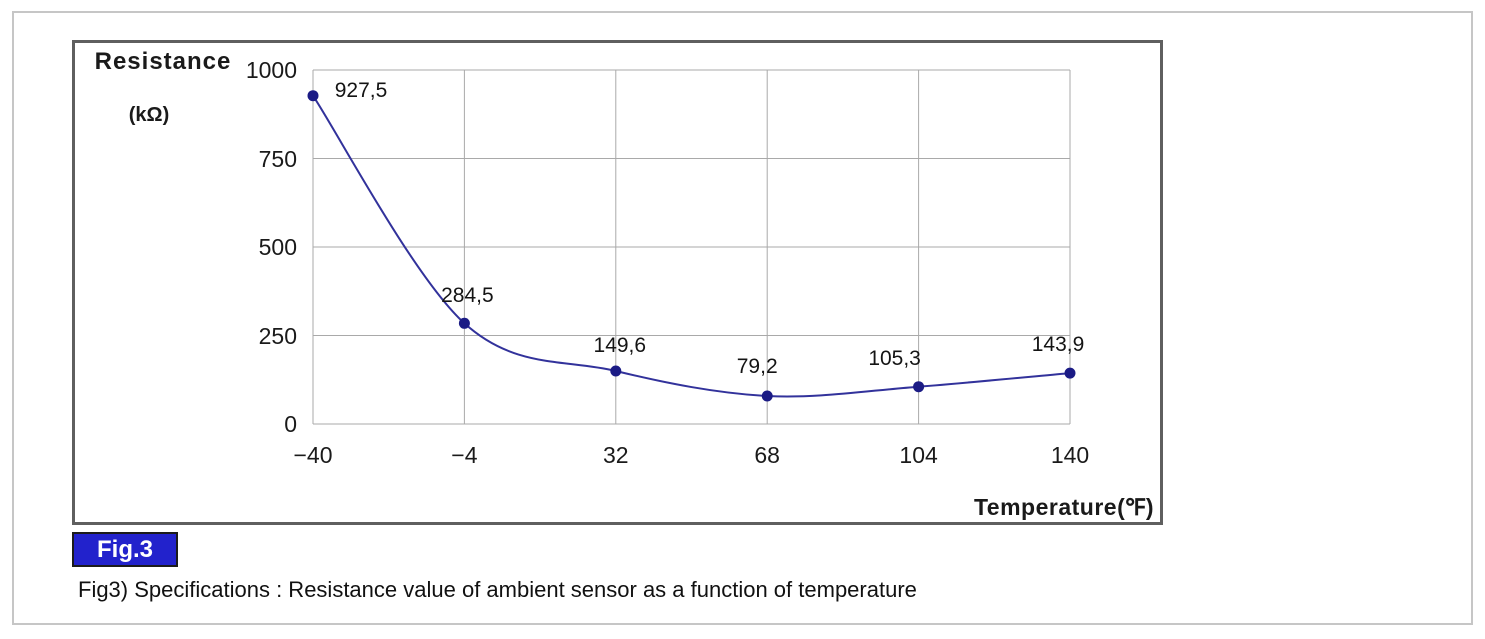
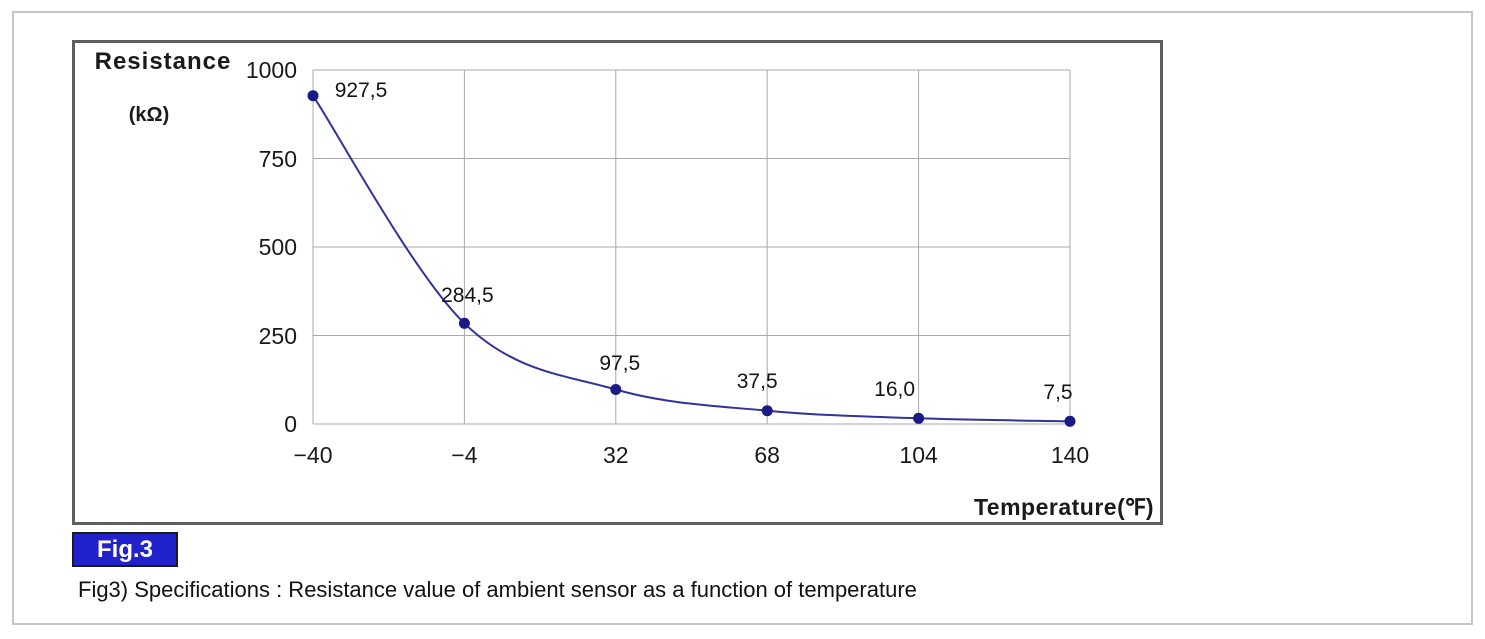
32: 149,6 -> 97,5
68: 79,2 -> 37,5
104: 105,3 -> 16,0
140: 143,9 -> 7,5
